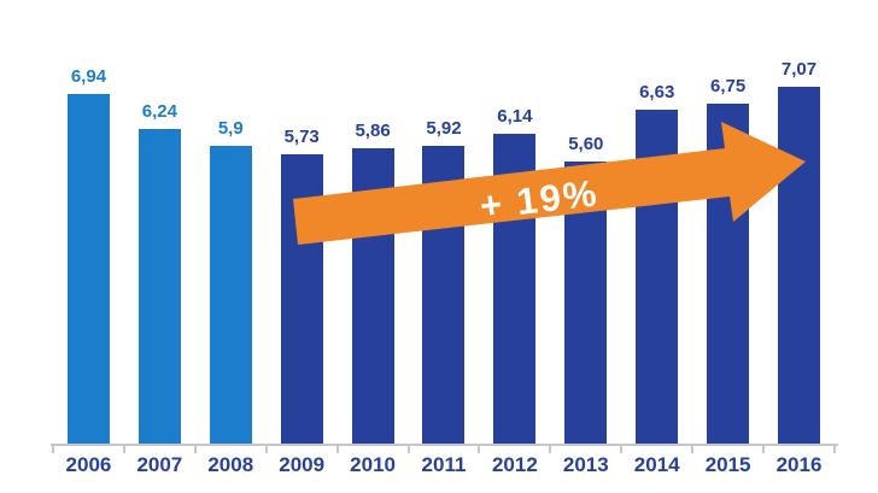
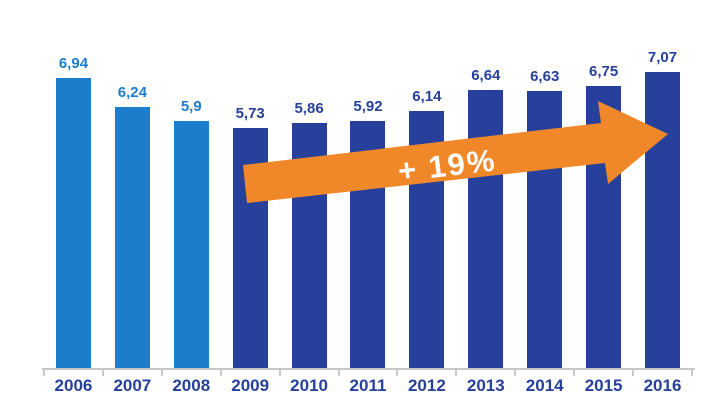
2013: 5,60 -> 6,64
